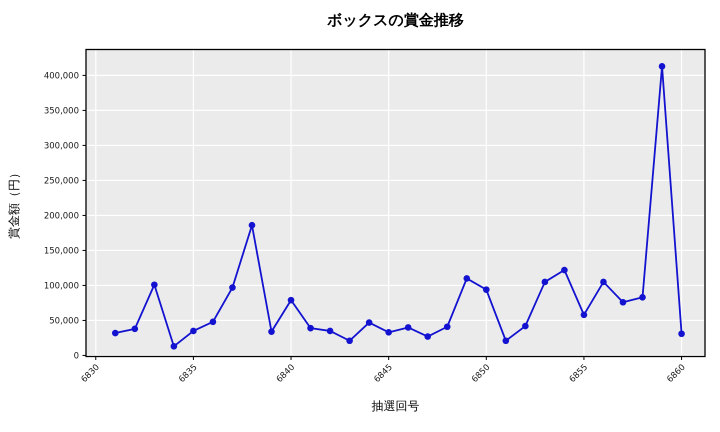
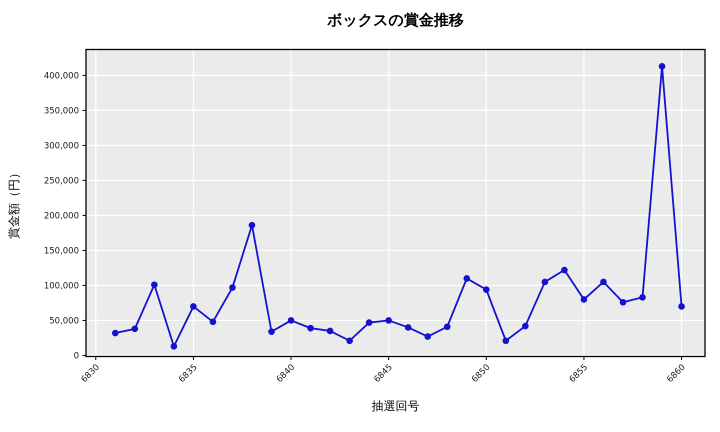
6835: 40000 -> 70000
6840: 80000 -> 50000
6845: 30000 -> 50000
6855: 60000 -> 80000
6860: 30000 -> 70000
